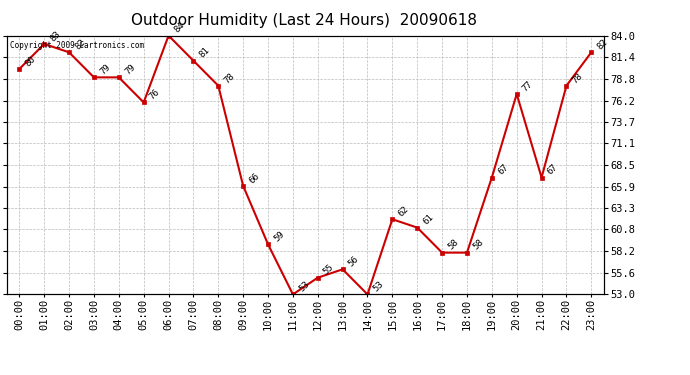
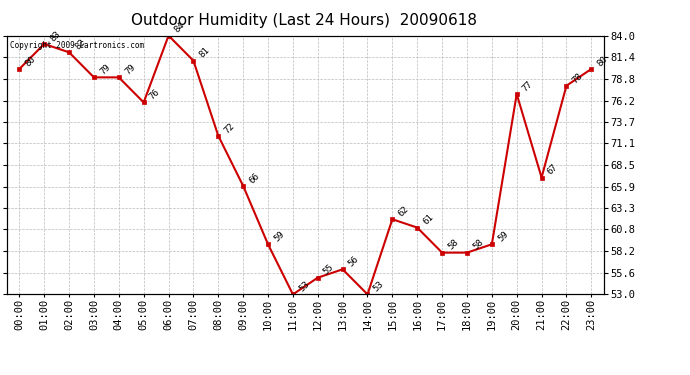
08:00: 78 -> 72
19:00: 67 -> 59
23:00: 82 -> 80
